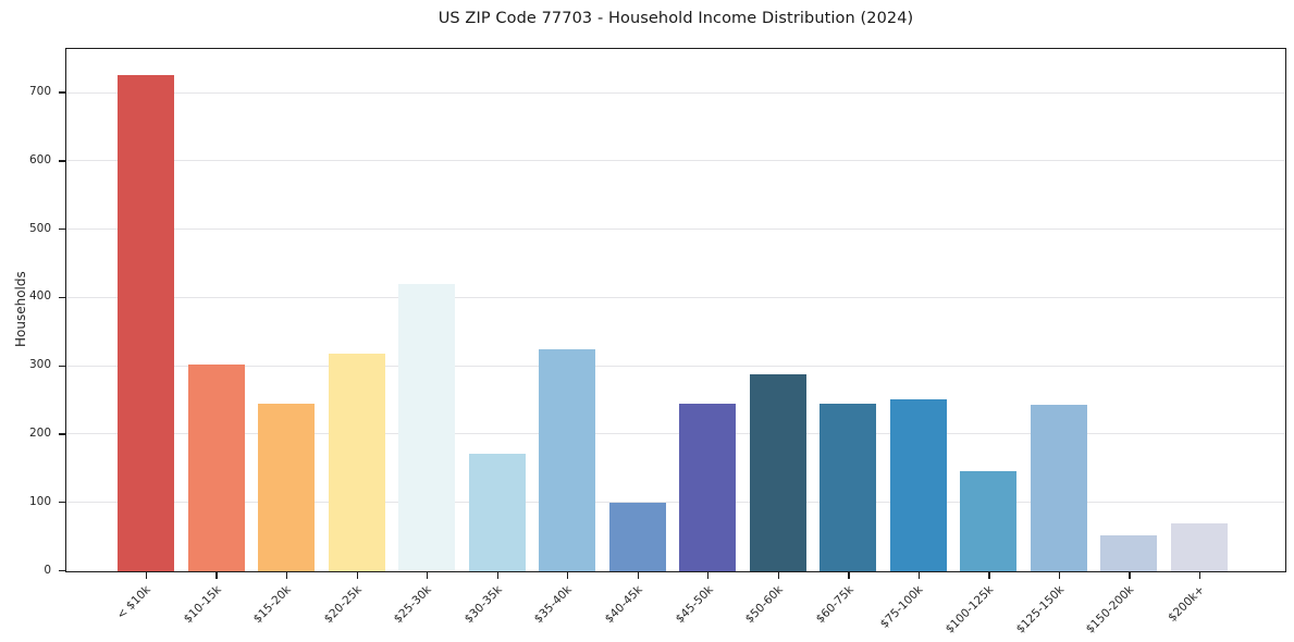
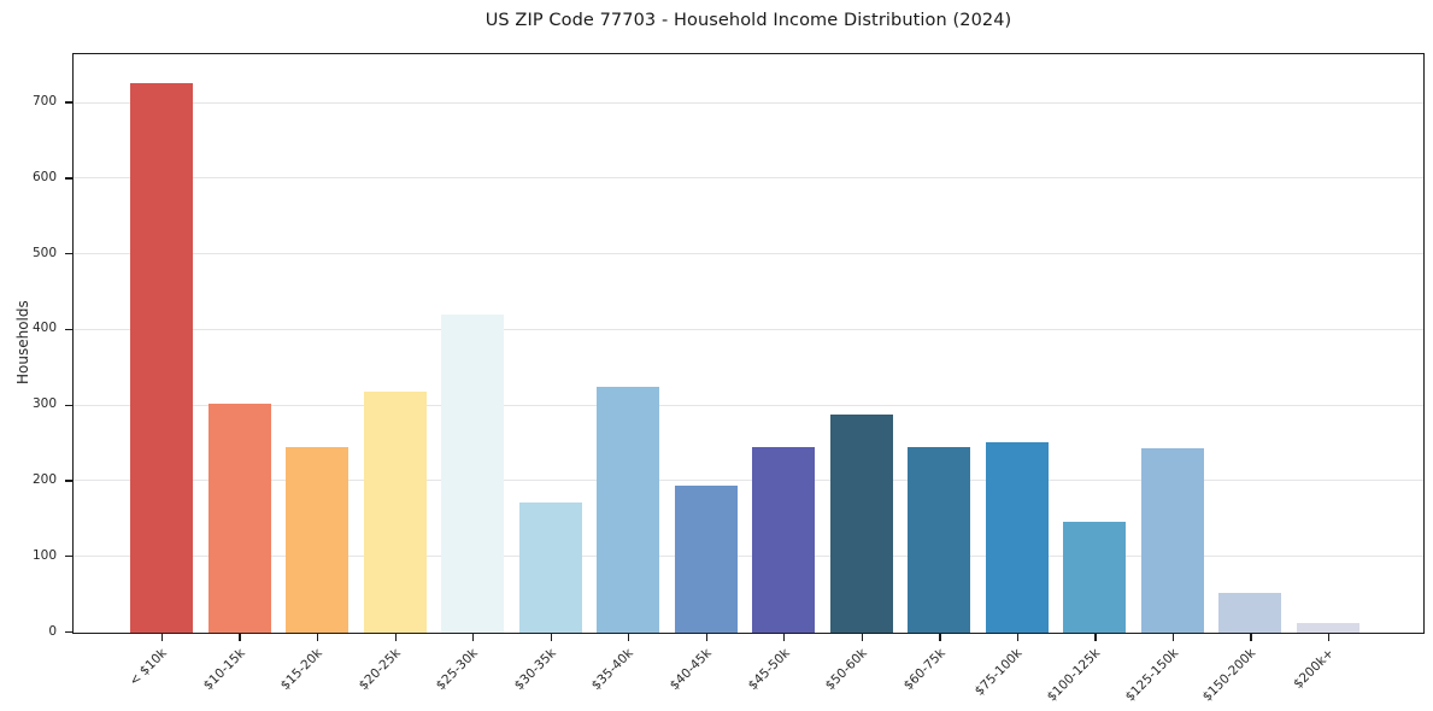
$40-45k: 100 -> 200
$200k+: 70 -> 10
